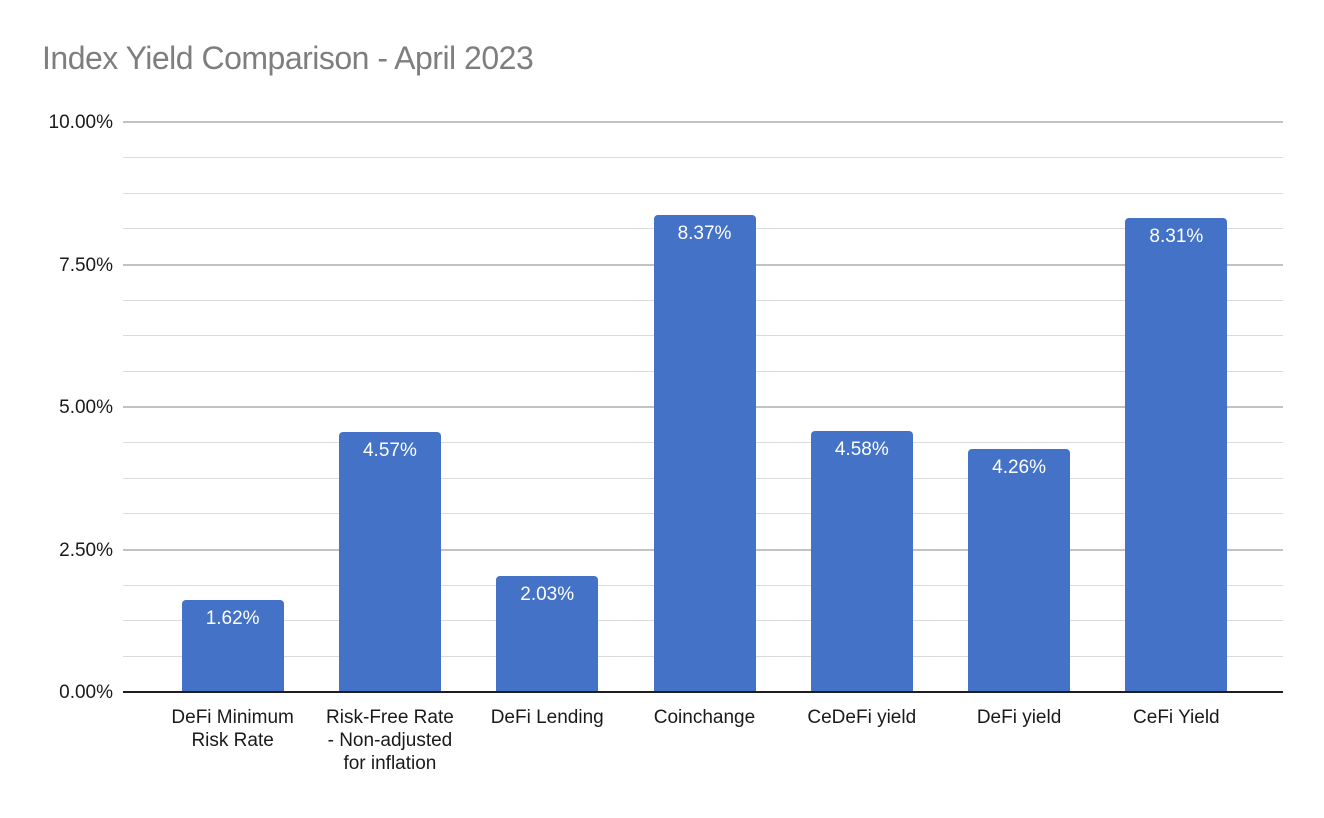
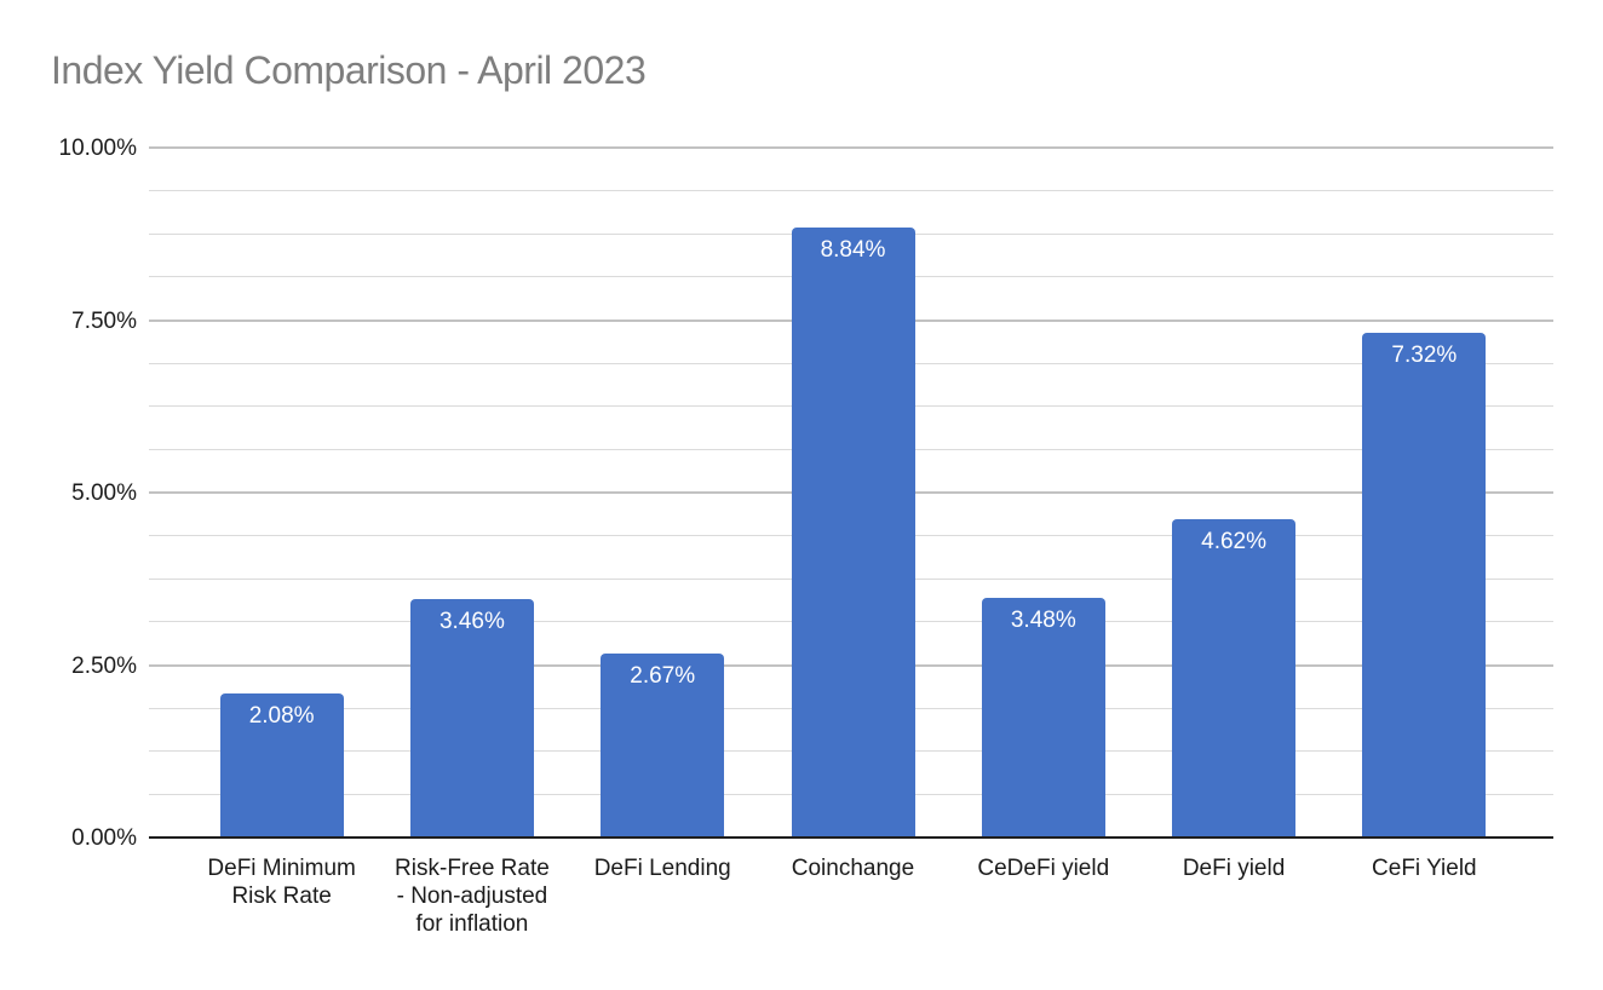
DeFi Minimum Risk Rate: 1.62% -> 2.08%
Risk-Free Rate - Non-adjusted for inflation: 4.57% -> 3.46%
DeFi Lending: 2.03% -> 2.67%
Coinchange: 8.37% -> 8.84%
CeDeFi yield: 4.58% -> 3.48%
DeFi yield: 4.26% -> 4.62%
CeFi Yield: 8.31% -> 7.32%
